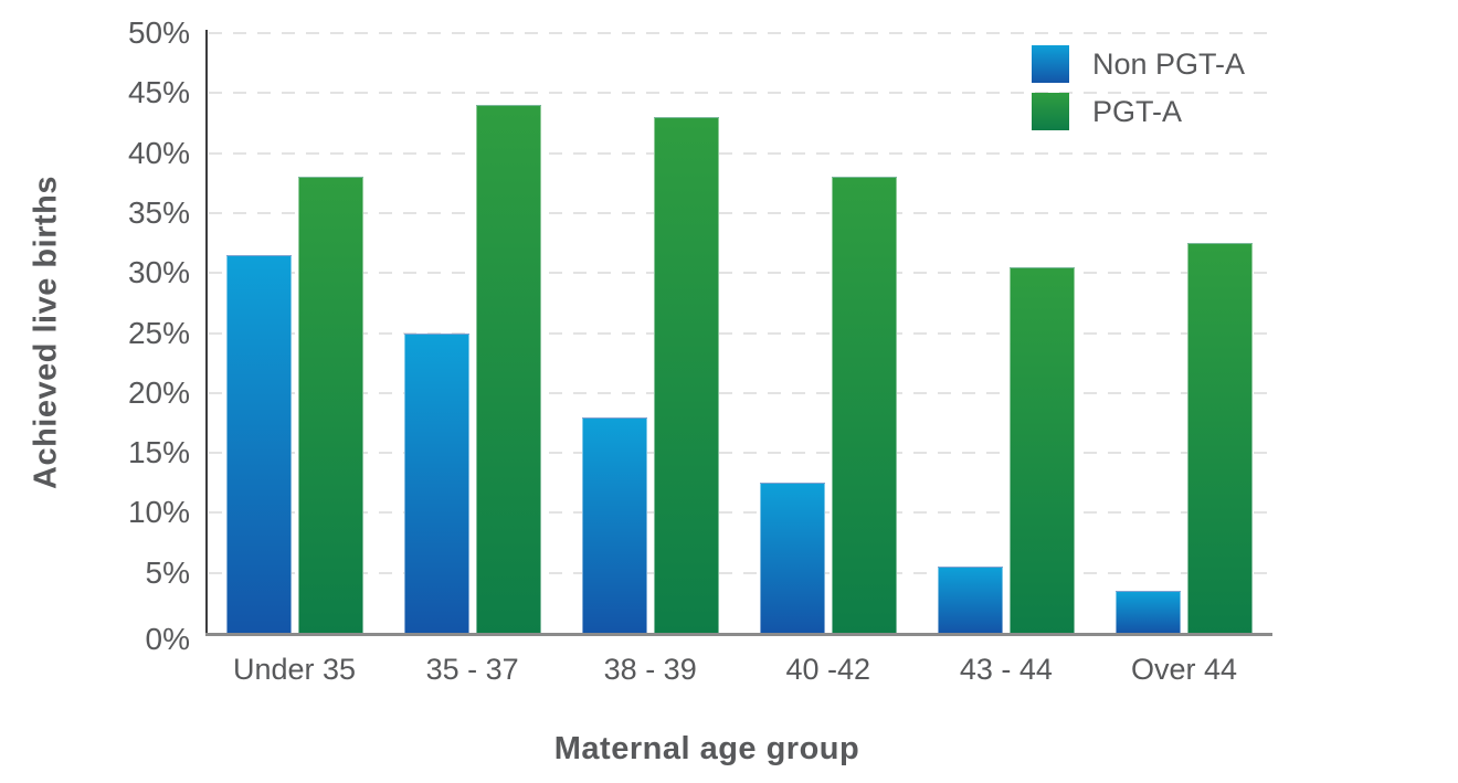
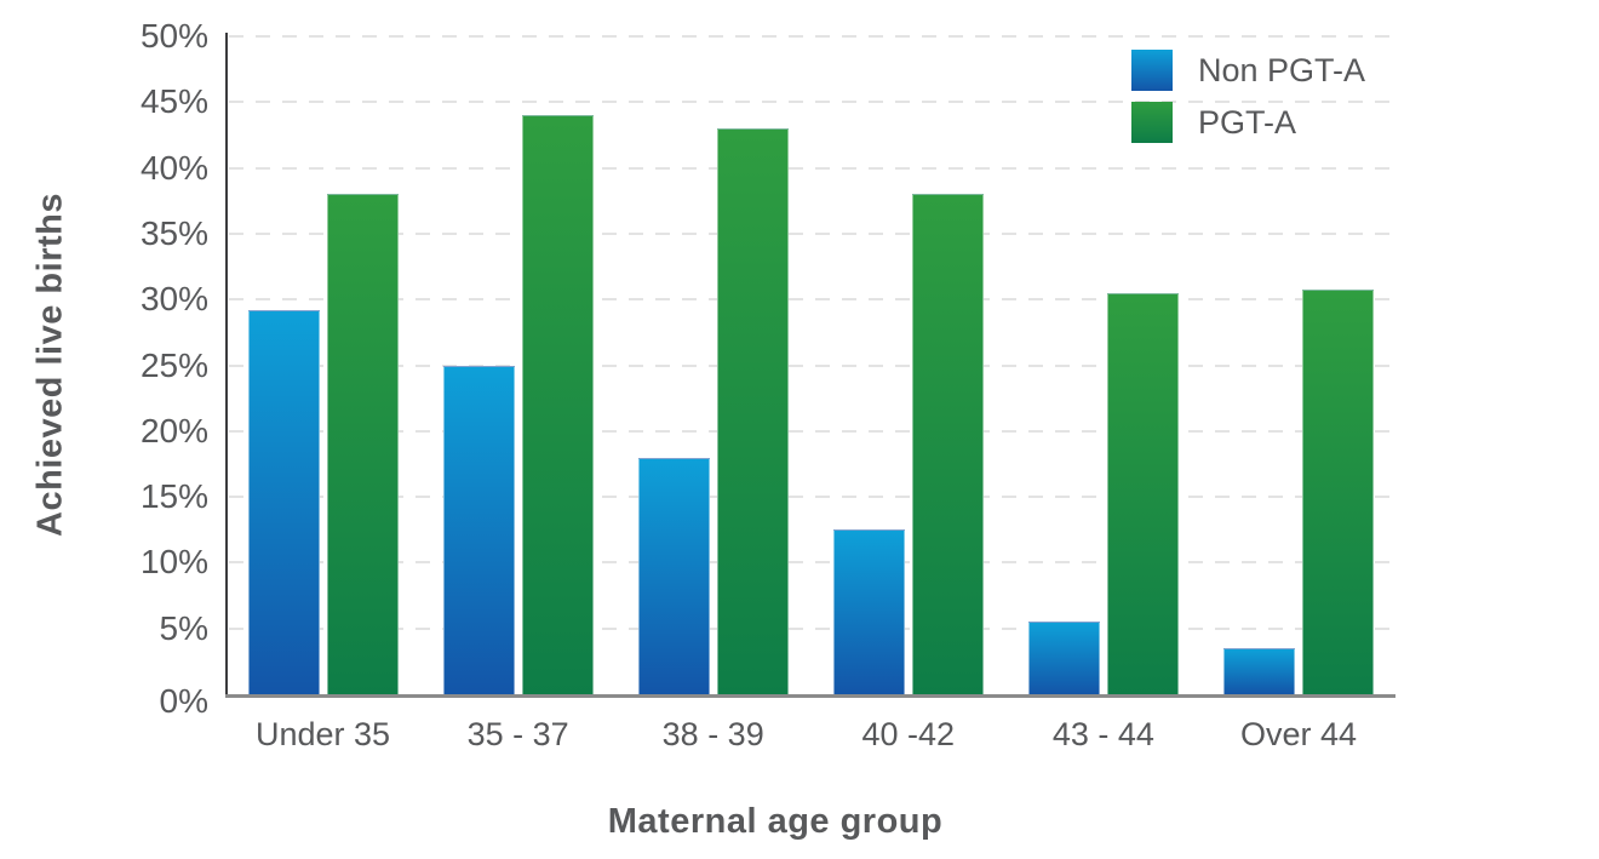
Non PGT-A/Under 35: 31.5% -> 29.2%
PGT-A/Over 44: 32.5% -> 30.8%
